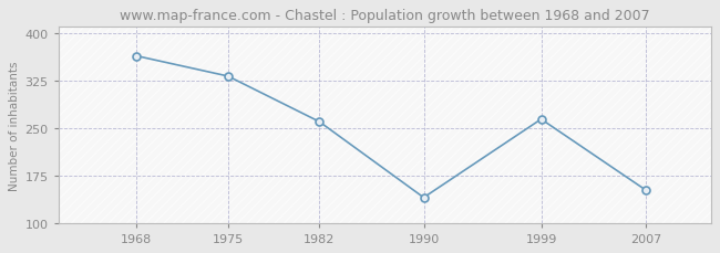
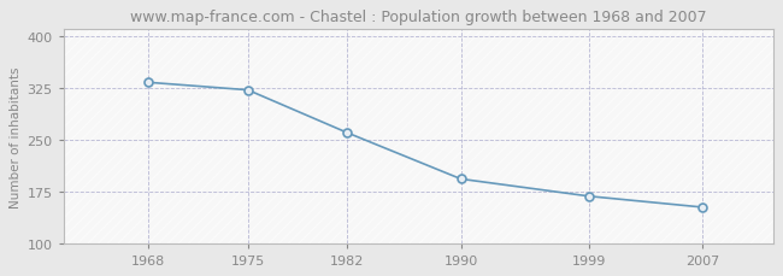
1968: 364 -> 333
1975: 332 -> 322
1990: 140 -> 193
1999: 264 -> 168
